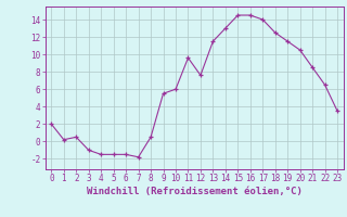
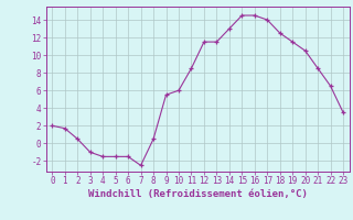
1: 0.2 -> 1.7
7: -1.8 -> -2.5
11: 9.6 -> 8.5
12: 7.6 -> 11.5
